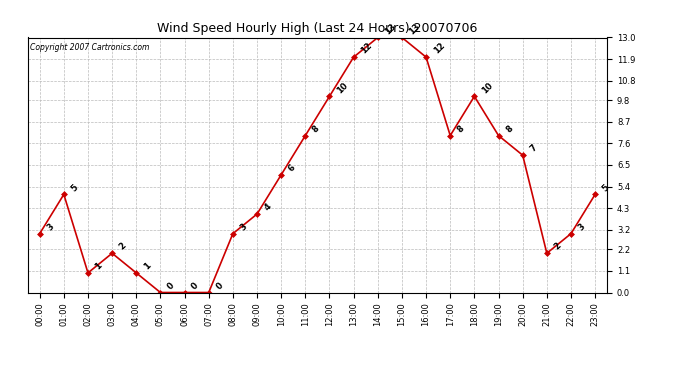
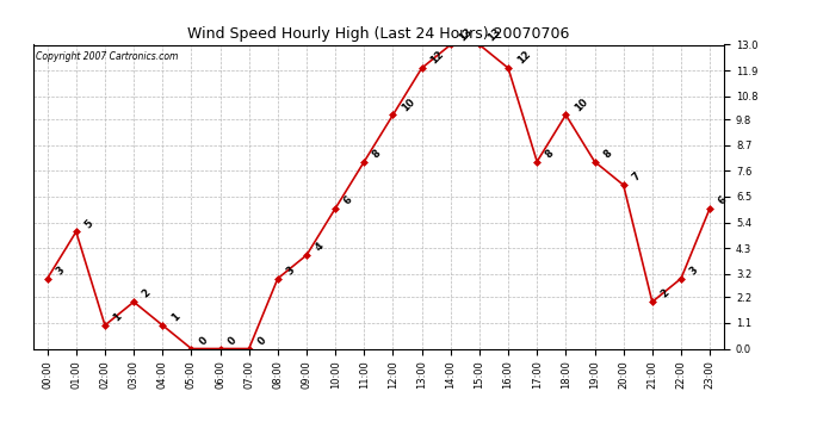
23:00: 5 -> 6
